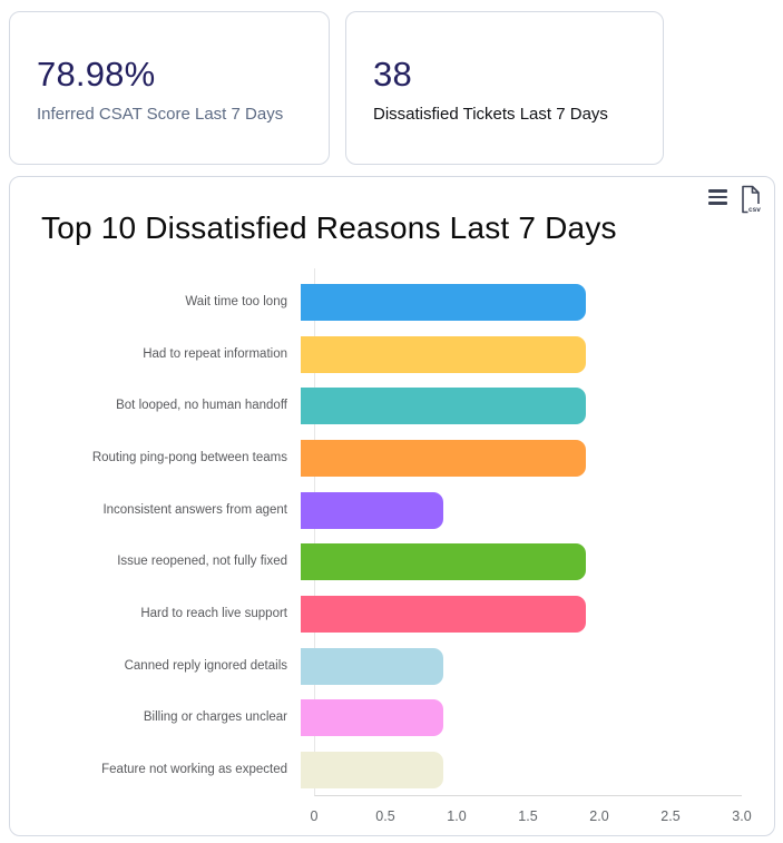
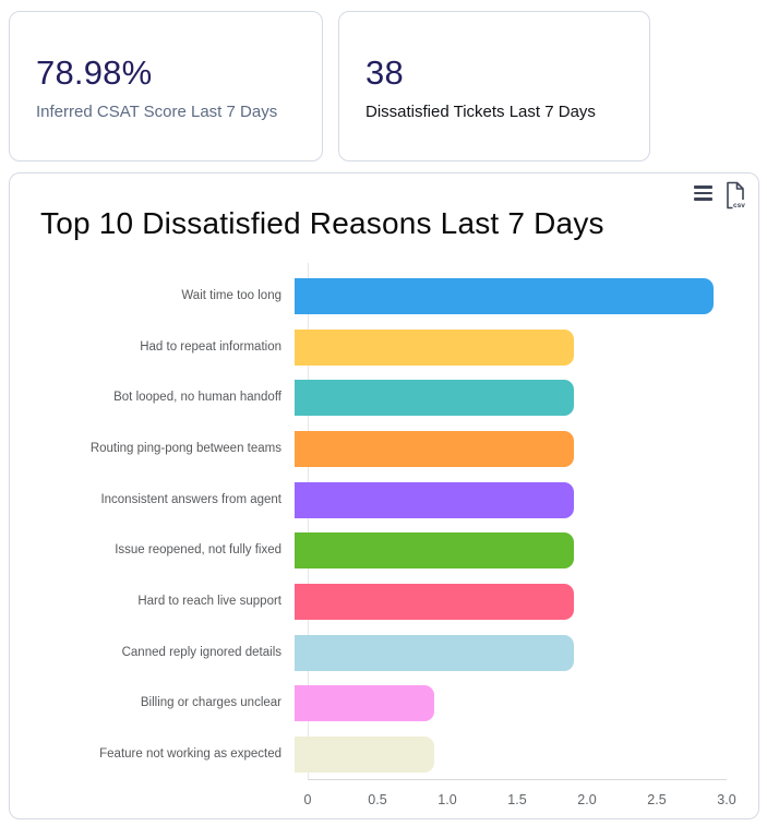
Wait time too long: 2 -> 3
Inconsistent answers from agent: 1 -> 2
Canned reply ignored details: 1 -> 2
